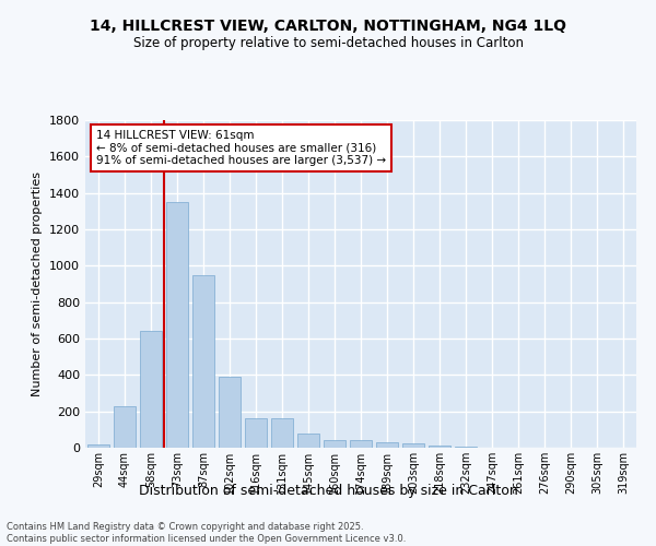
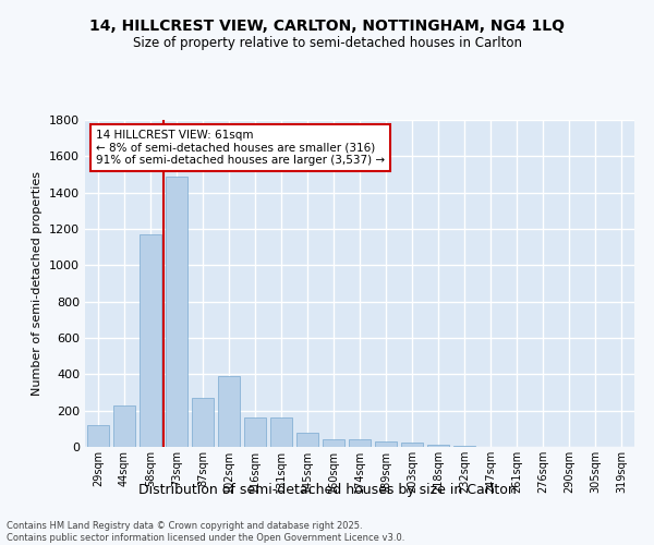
29sqm: 20 -> 120
58sqm: 640 -> 1170
73sqm: 1350 -> 1490
87sqm: 950 -> 270
